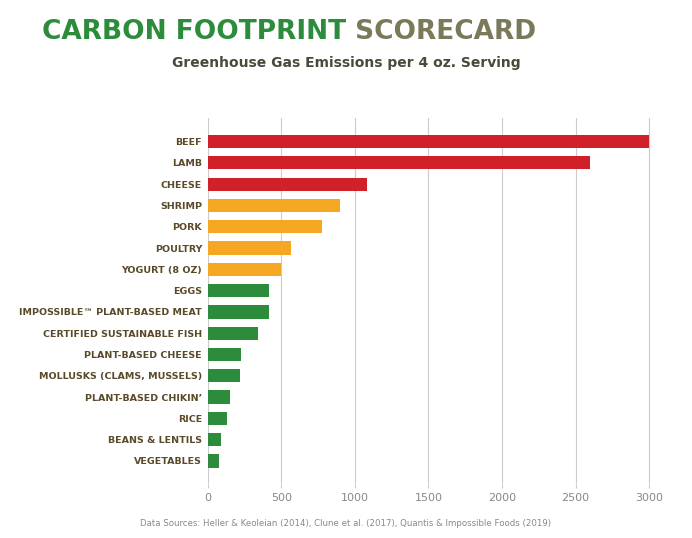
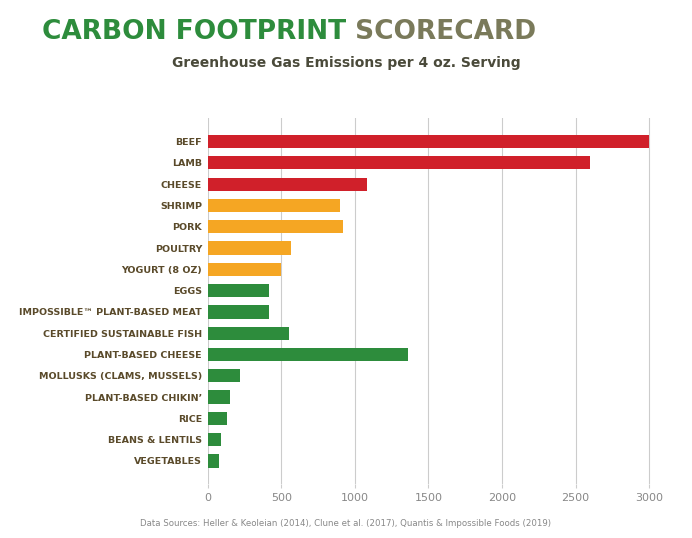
PORK: 780 -> 920
CERTIFIED SUSTAINABLE FISH: 340 -> 550
PLANT-BASED CHEESE: 230 -> 1360
